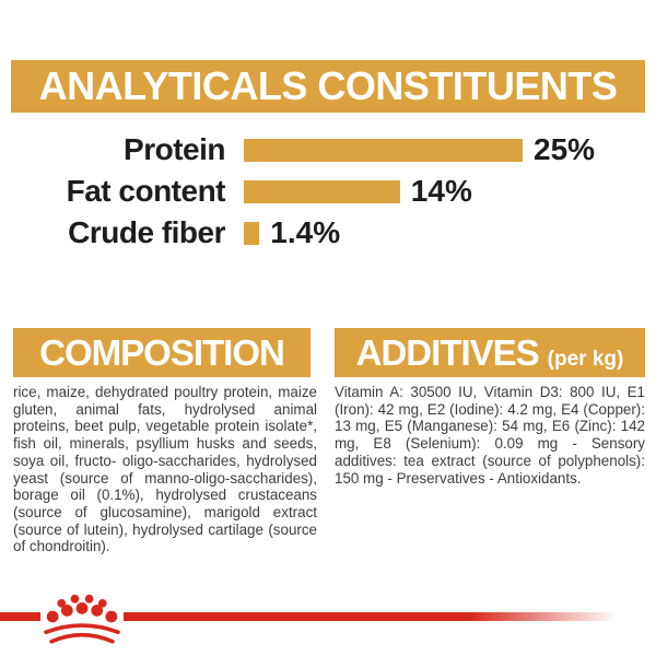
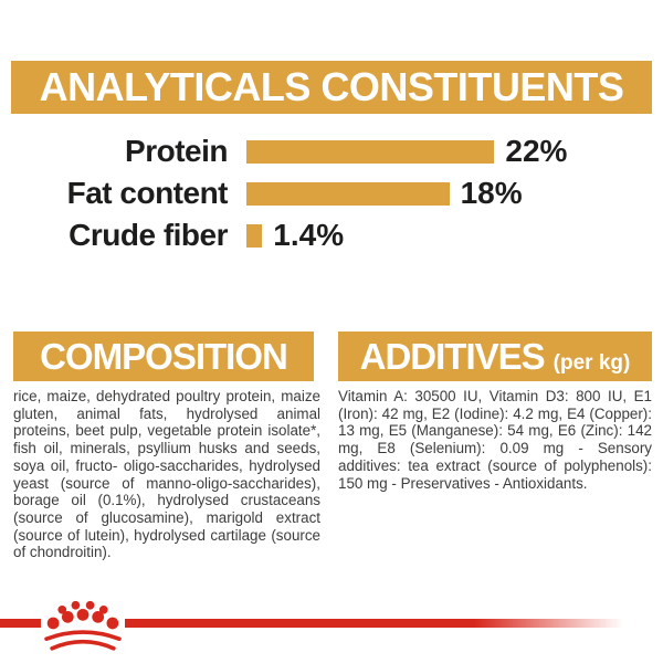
Protein: 25% -> 22%
Fat content: 14% -> 18%
